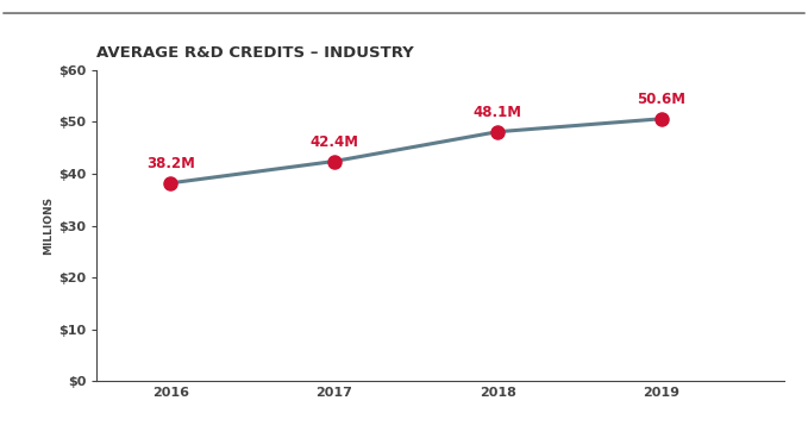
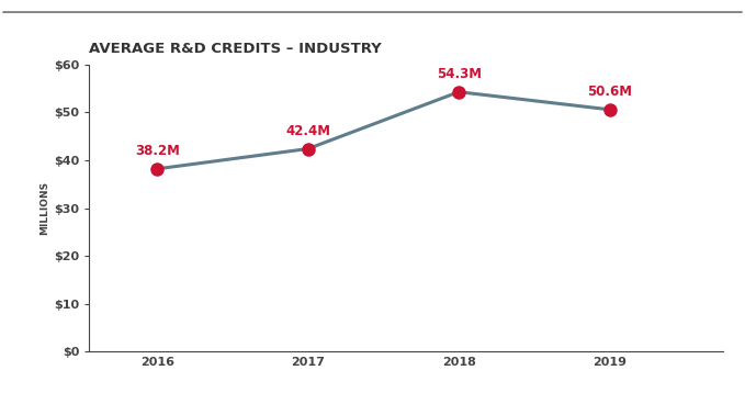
2018: 48.1M -> 54.3M
